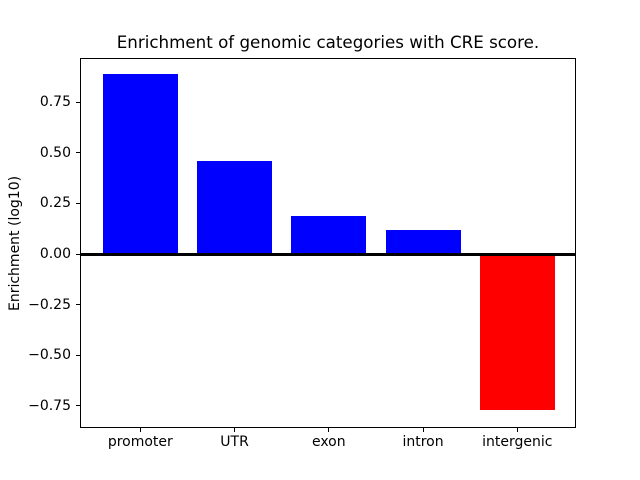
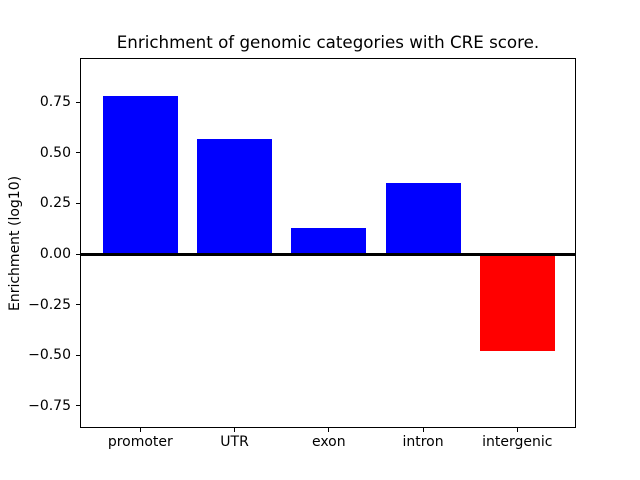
promoter: 0.89 -> 0.78
UTR: 0.46 -> 0.57
exon: 0.19 -> 0.13
intron: 0.12 -> 0.35
intergenic: -0.77 -> -0.48
